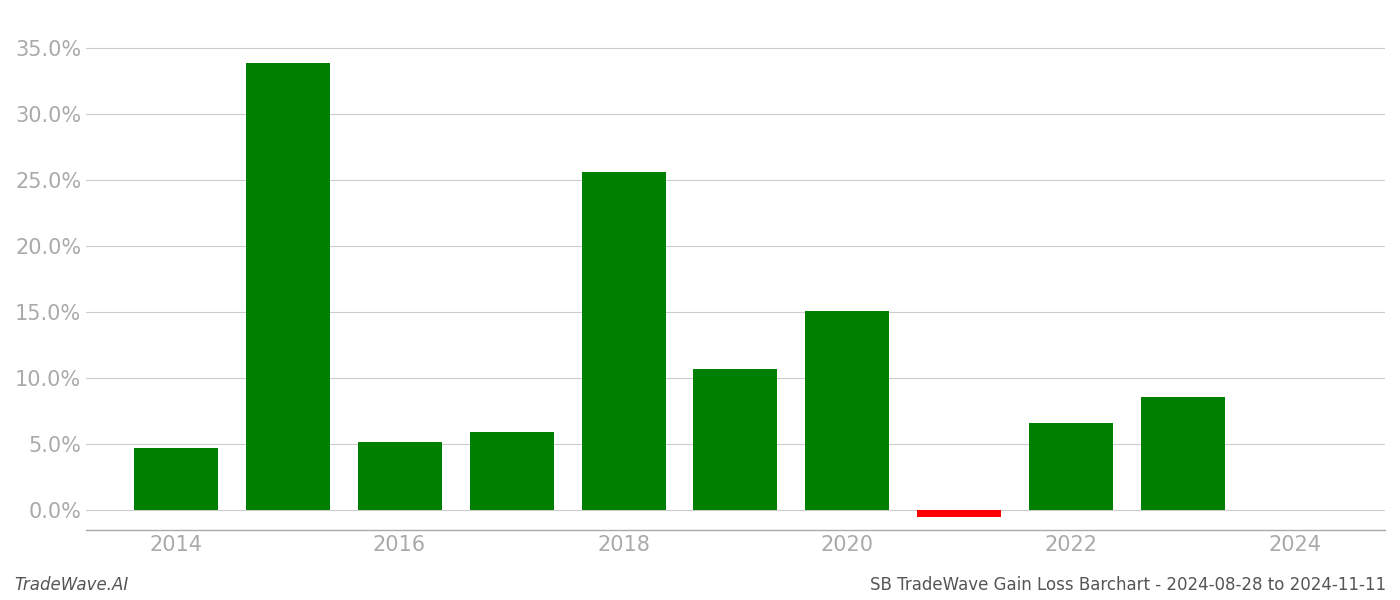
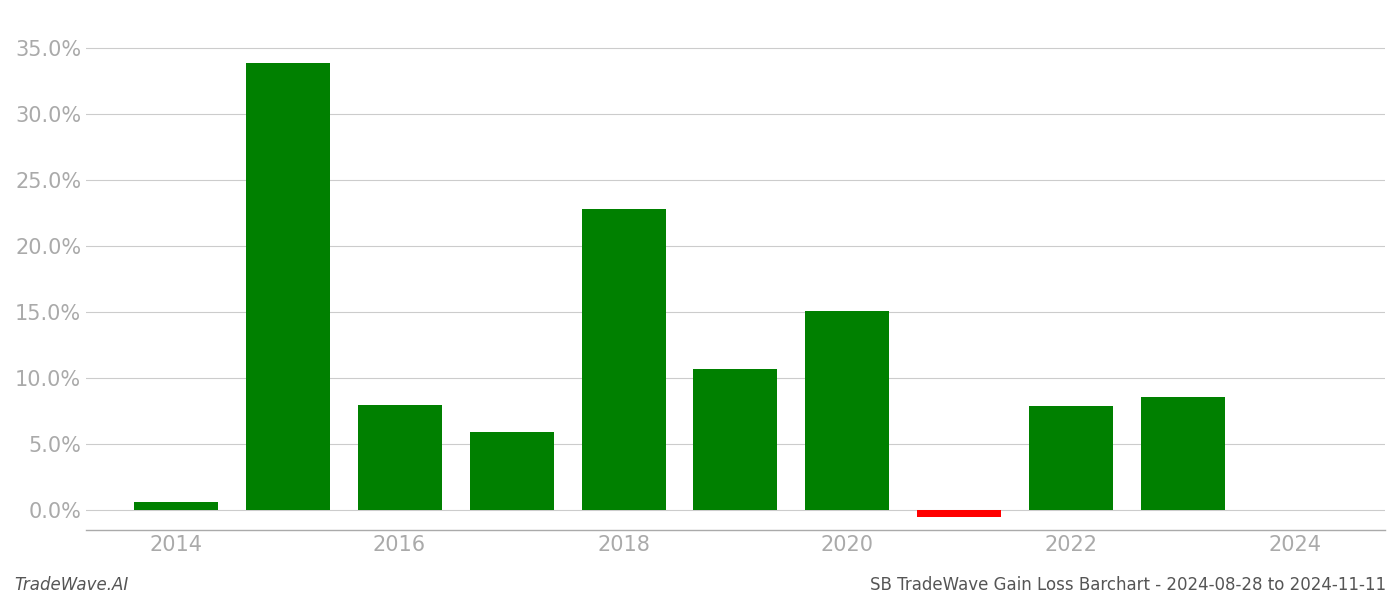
2014: 4.7% -> 0.6%
2016: 5.2% -> 8.0%
2018: 25.6% -> 22.8%
2022: 6.6% -> 7.9%
